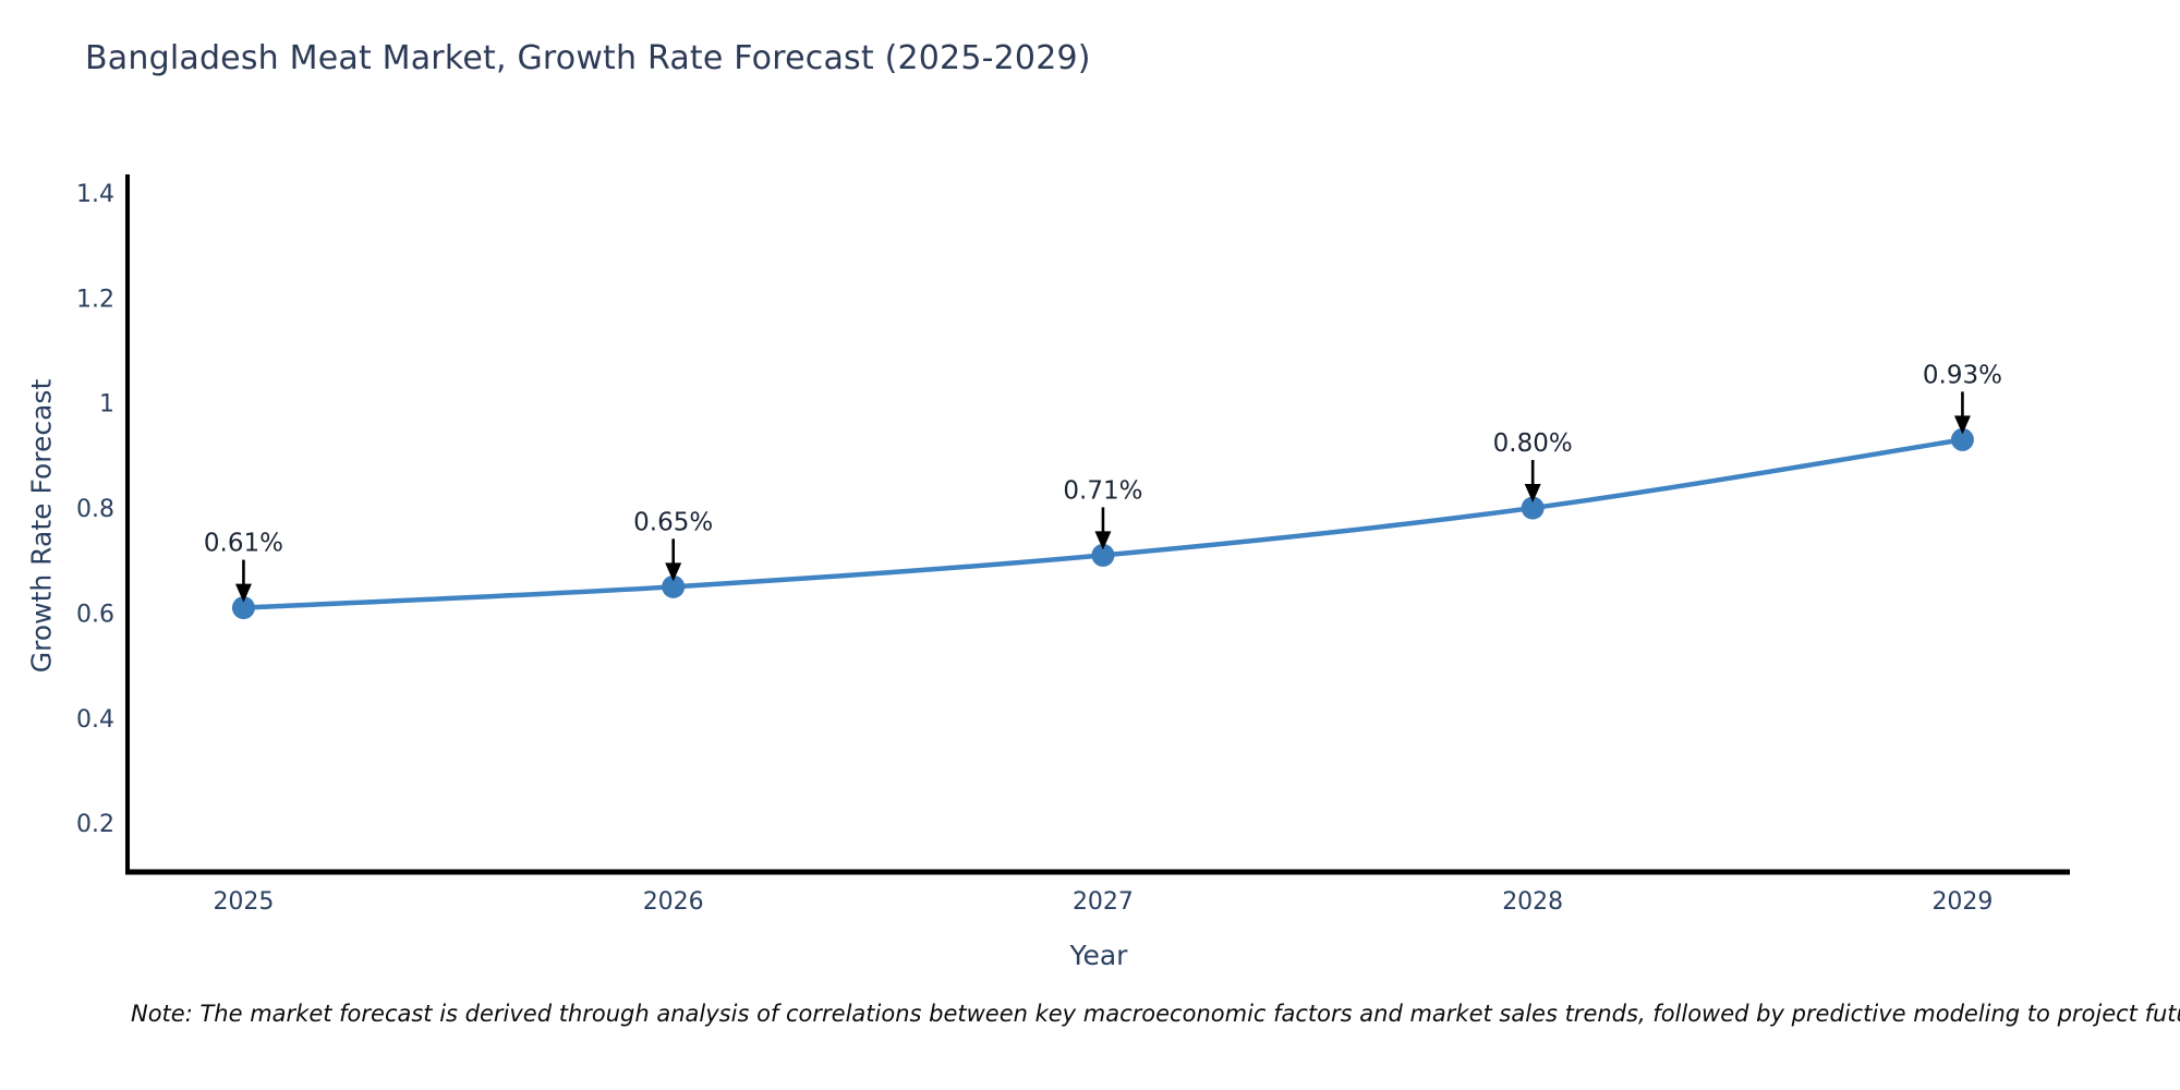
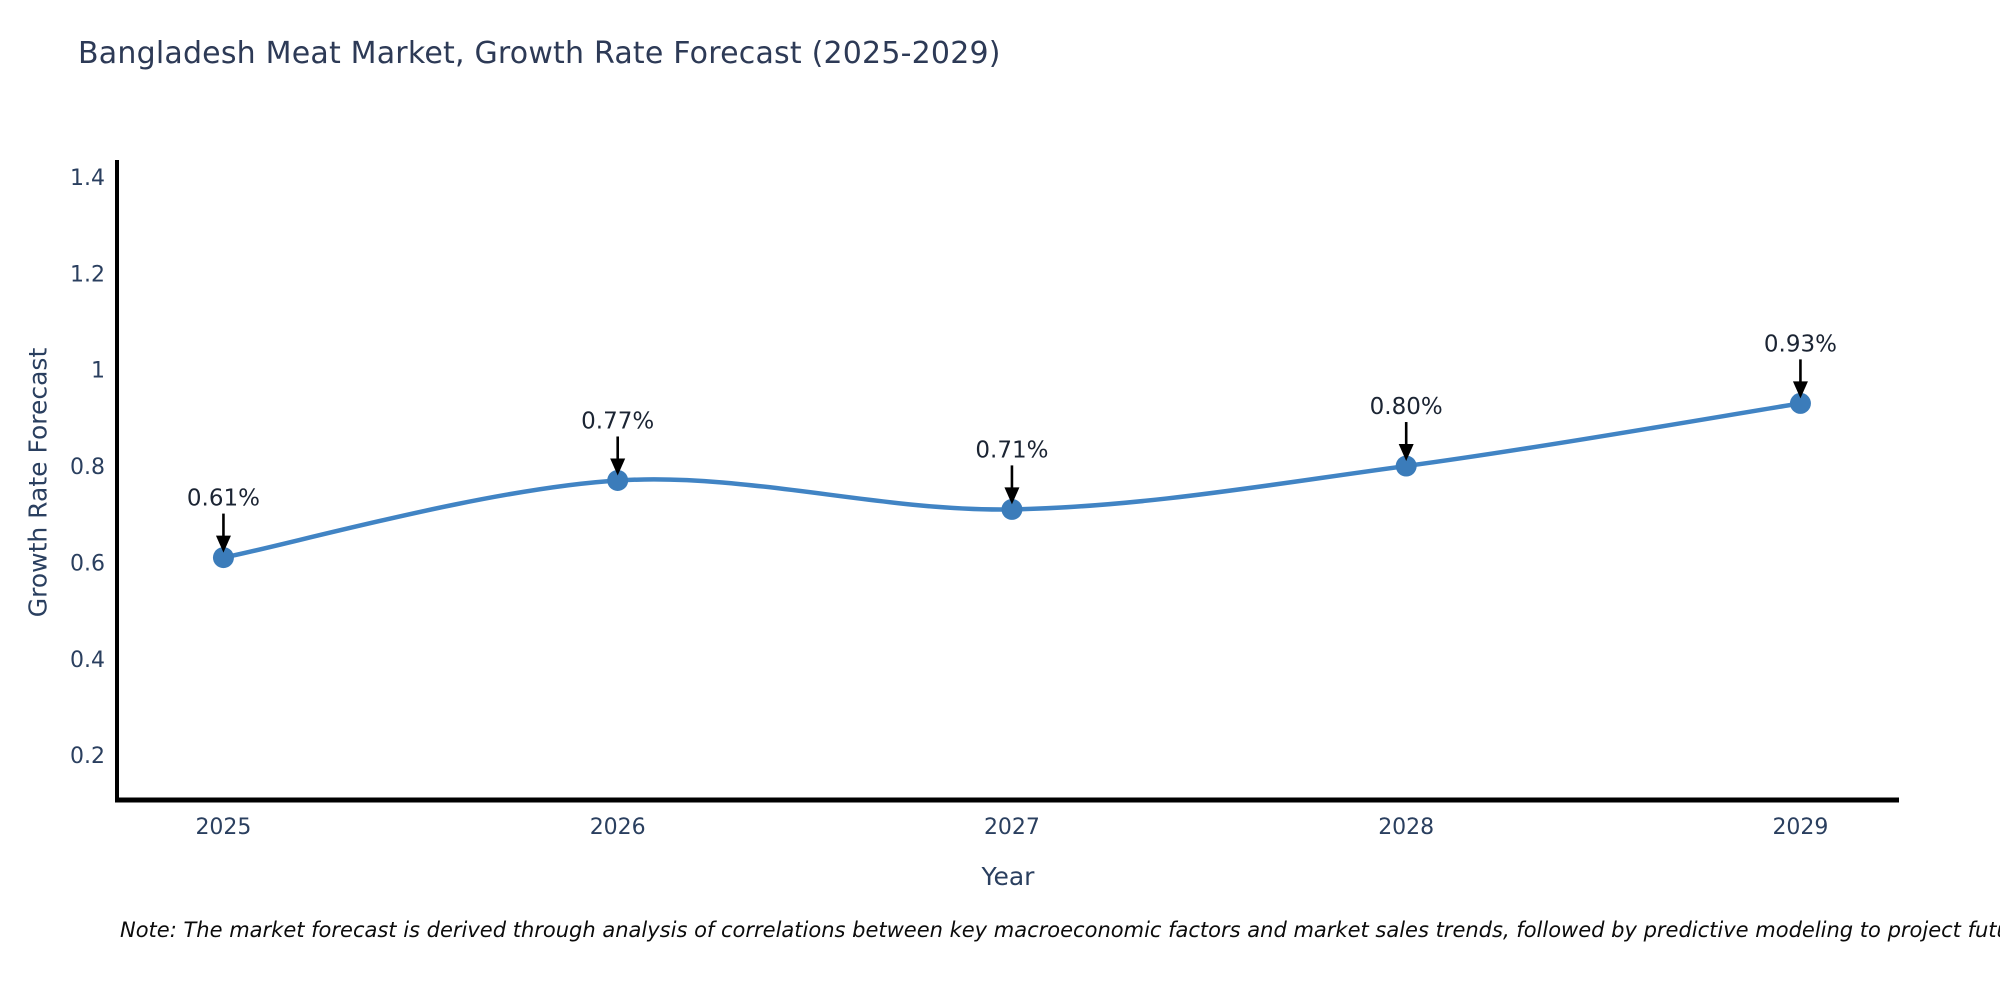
2026: 0.65% -> 0.77%
